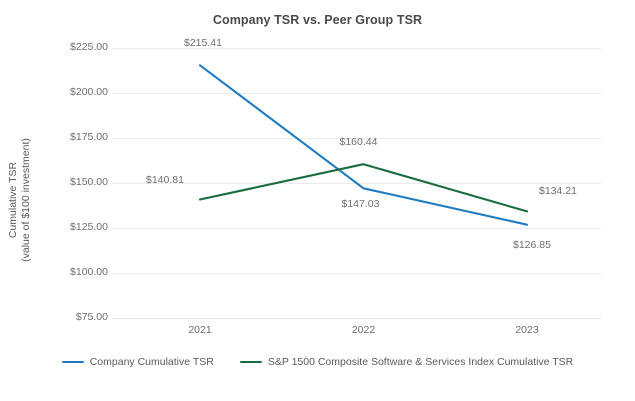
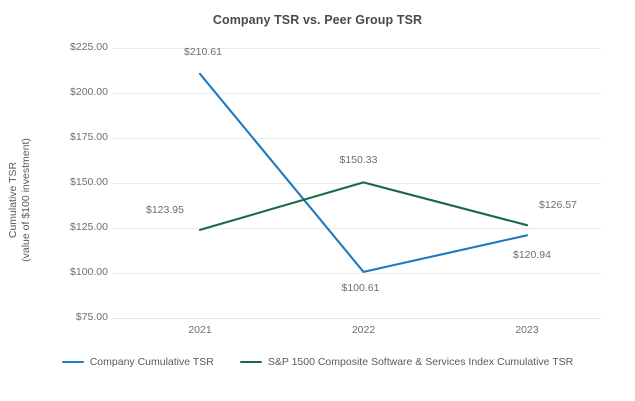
Company Cumulative TSR/2021: $215.41 -> $210.61
S&P 1500 Composite Software & Services Index Cumulative TSR/2021: $140.81 -> $123.95
Company Cumulative TSR/2022: $147.03 -> $100.61
S&P 1500 Composite Software & Services Index Cumulative TSR/2022: $160.44 -> $150.33
Company Cumulative TSR/2023: $126.85 -> $120.94
S&P 1500 Composite Software & Services Index Cumulative TSR/2023: $134.21 -> $126.57
